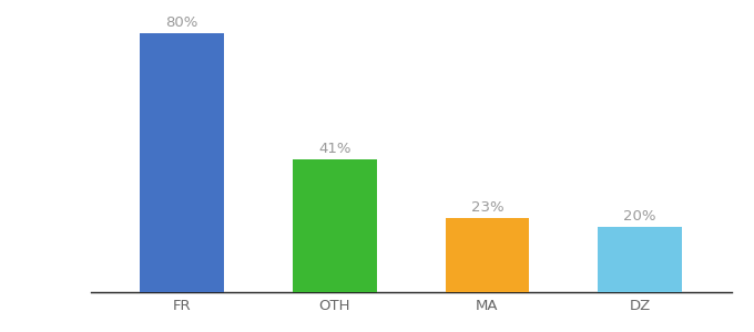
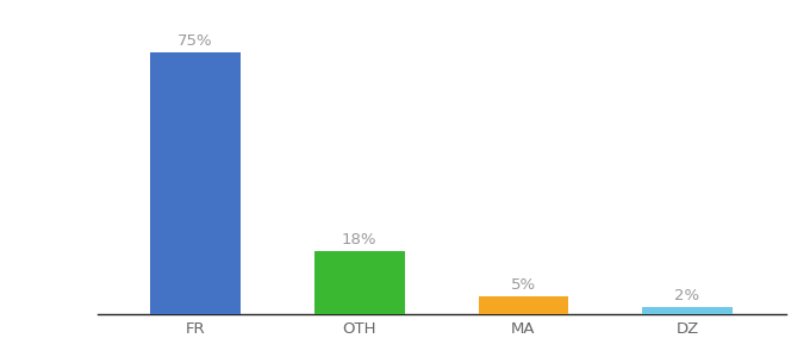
FR: 80% -> 75%
OTH: 41% -> 18%
MA: 23% -> 5%
DZ: 20% -> 2%
